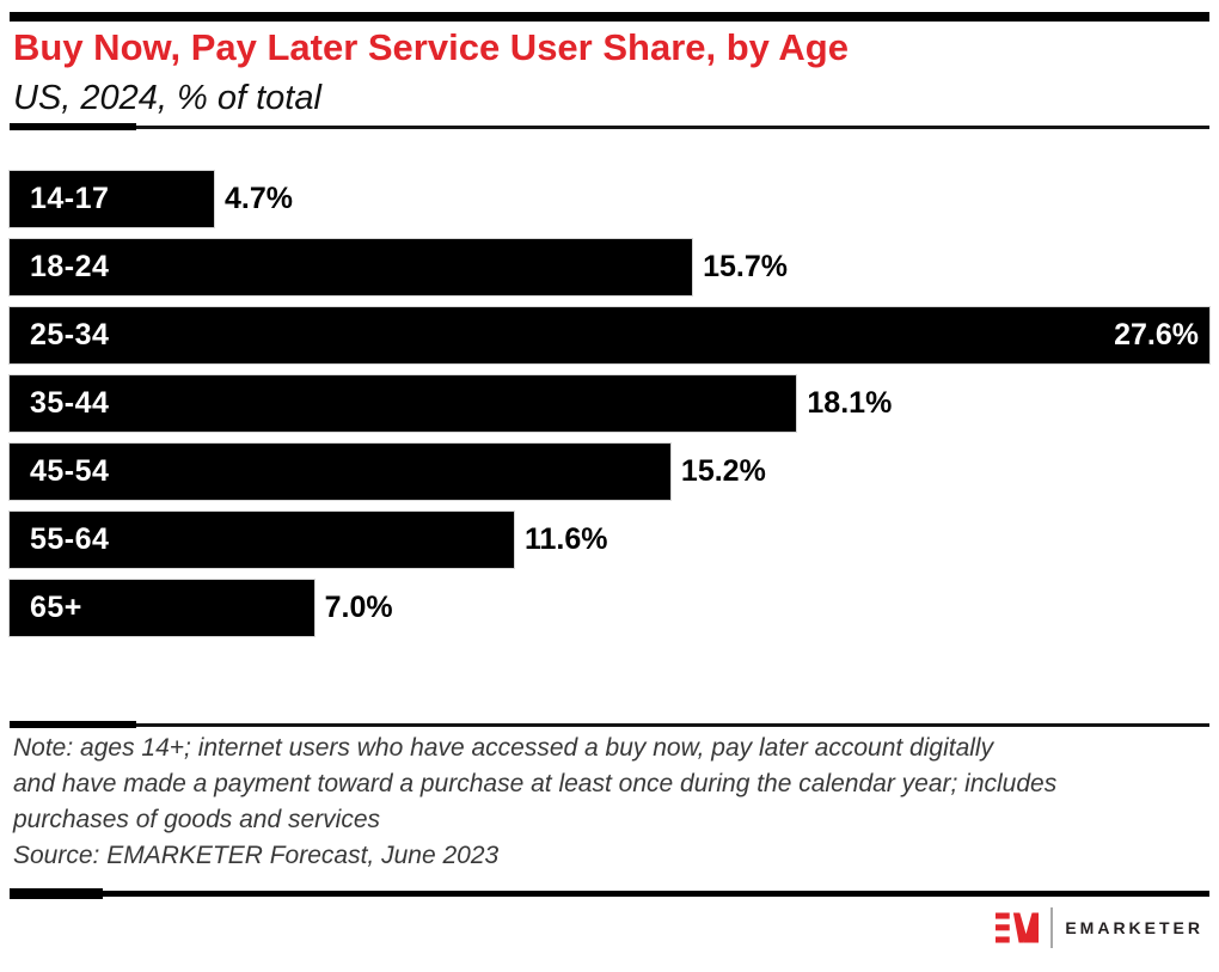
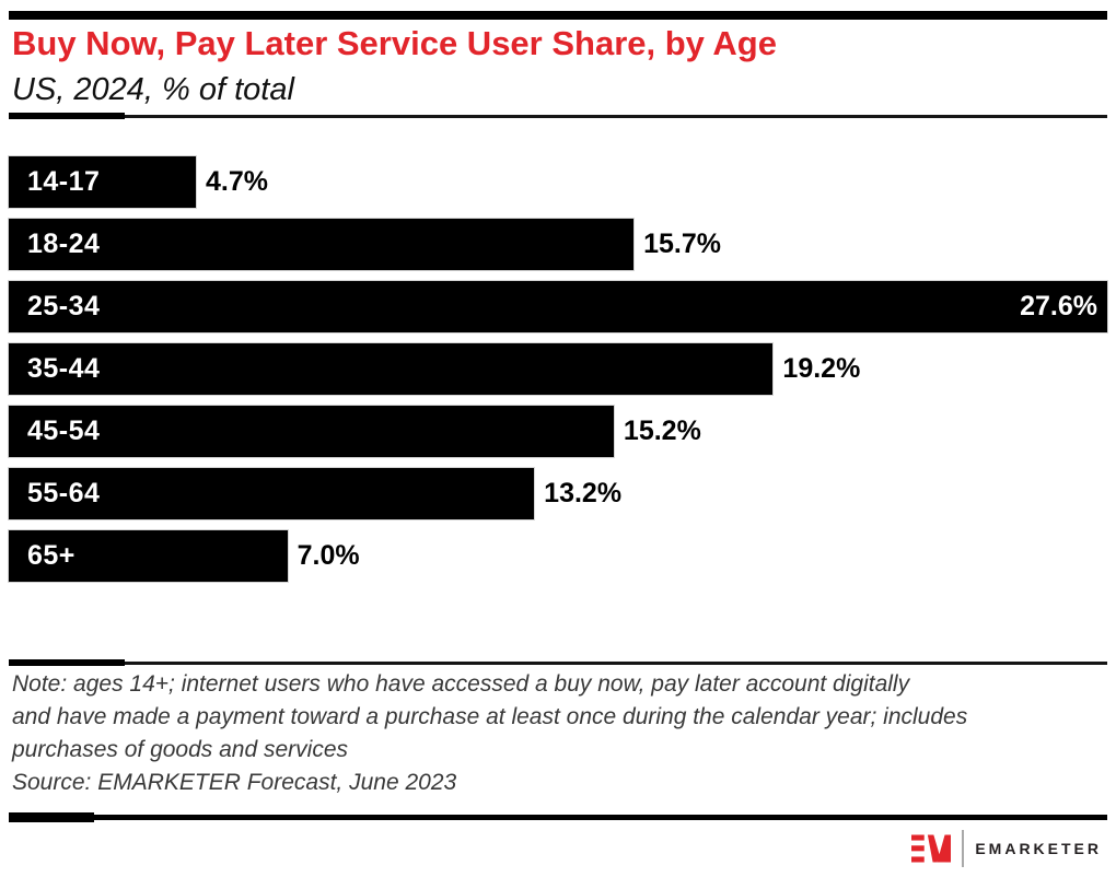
35-44: 18.1% -> 19.2%
55-64: 11.6% -> 13.2%
